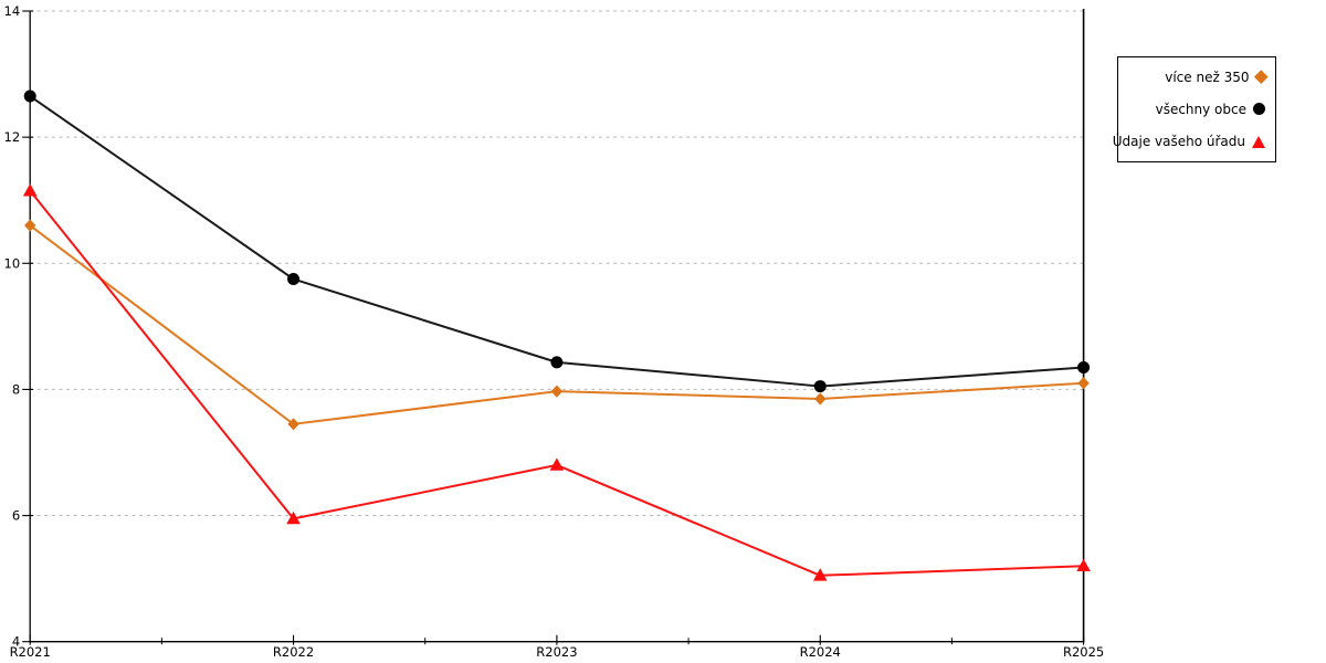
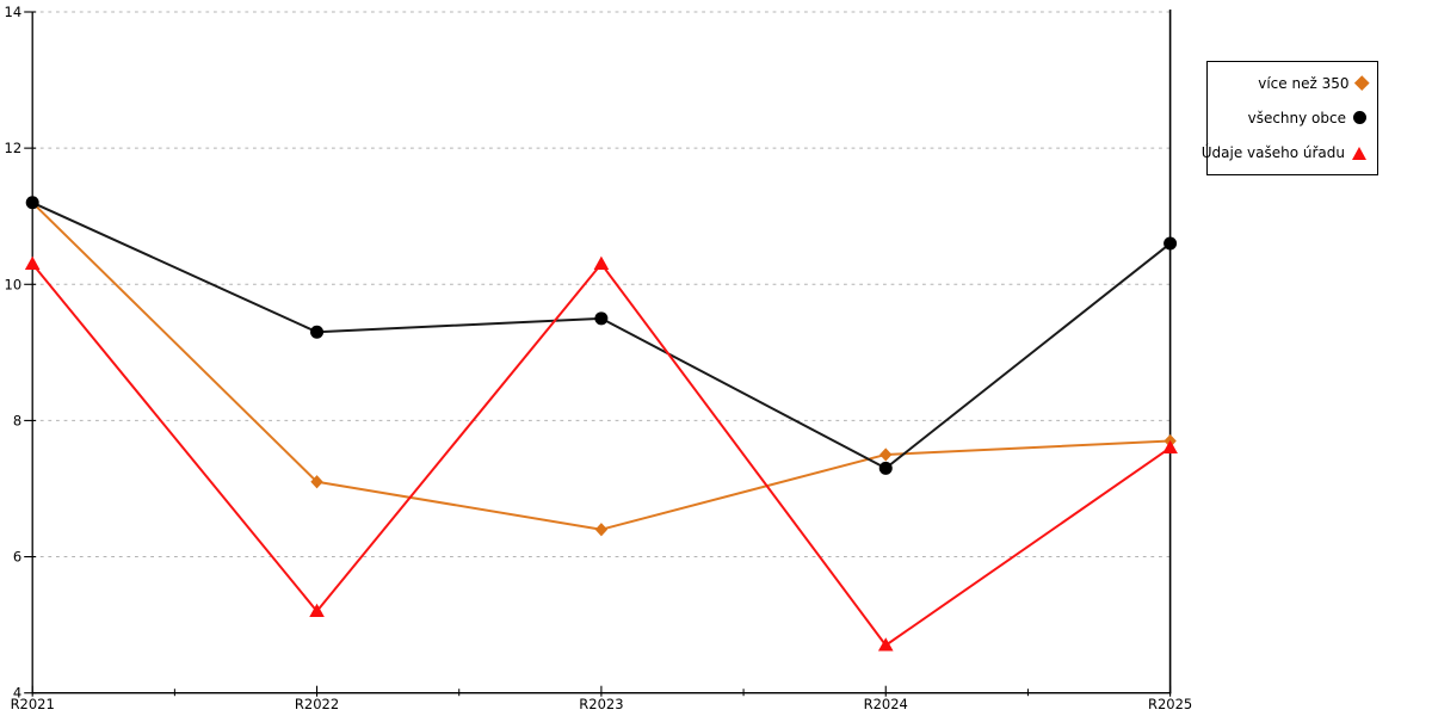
více než 350/R2021: 10.6 -> 11.2
všechny obce/R2021: 12.7 -> 11.2
Údaje vašeho úřadu/R2021: 11.2 -> 10.3
více než 350/R2022: 7.5 -> 7.1
všechny obce/R2022: 9.8 -> 9.3
Údaje vašeho úřadu/R2022: 6.0 -> 5.2
více než 350/R2023: 8.0 -> 6.4
všechny obce/R2023: 8.4 -> 9.5
Údaje vašeho úřadu/R2023: 6.8 -> 10.3
více než 350/R2024: 7.8 -> 7.5
všechny obce/R2024: 8.1 -> 7.3
Údaje vašeho úřadu/R2024: 5.0 -> 4.7
více než 350/R2025: 8.1 -> 7.7
všechny obce/R2025: 8.3 -> 10.6
Údaje vašeho úřadu/R2025: 5.2 -> 7.6
